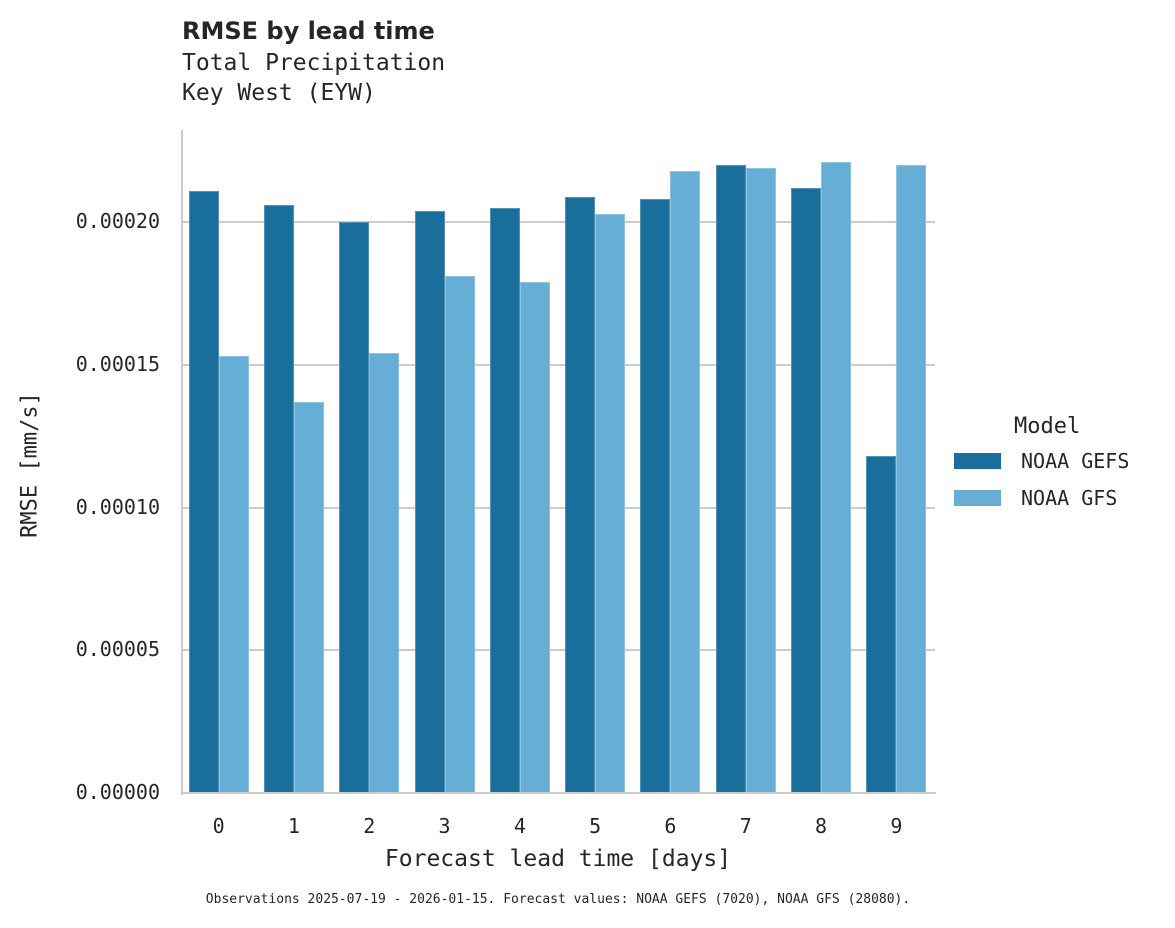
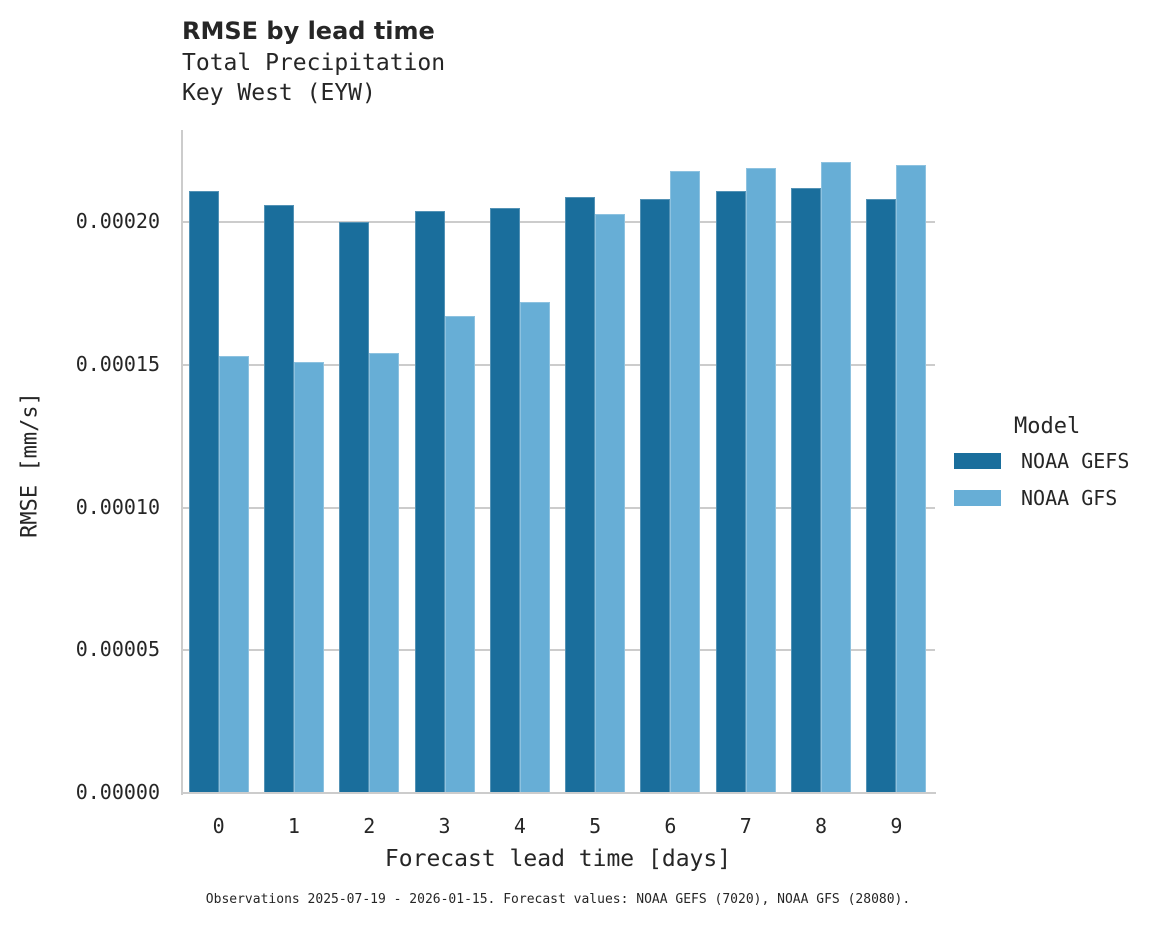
NOAA GFS/1: 0.000137 -> 0.000151
NOAA GFS/3: 0.000181 -> 0.000167
NOAA GFS/4: 0.000179 -> 0.000172
NOAA GEFS/7: 0.000220 -> 0.000211
NOAA GEFS/9: 0.000118 -> 0.000208
